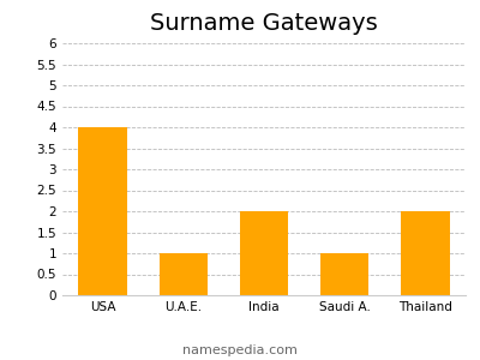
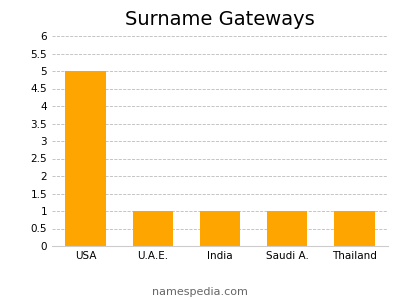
USA: 4 -> 5
India: 2 -> 1
Thailand: 2 -> 1
